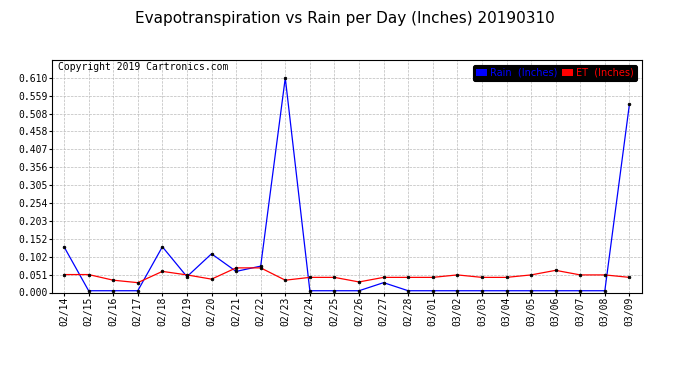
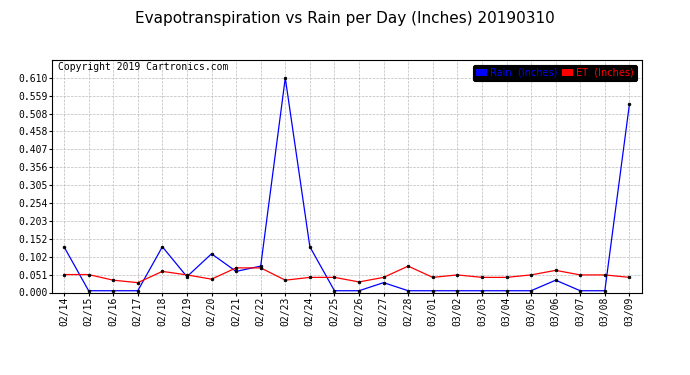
Rain (Inches)/02/24: 0.005 -> 0.130
ET (Inches)/02/28: 0.043 -> 0.075
Rain (Inches)/03/06: 0.005 -> 0.035
